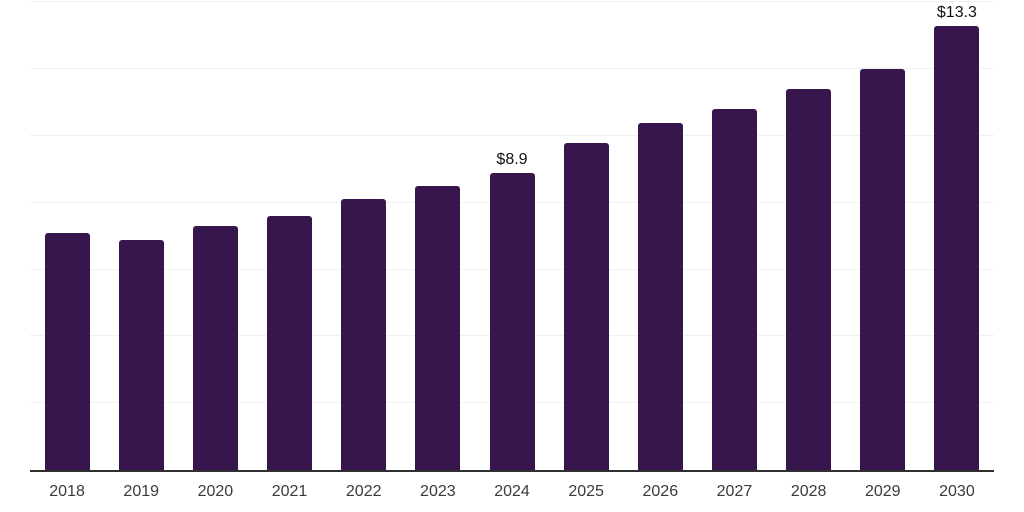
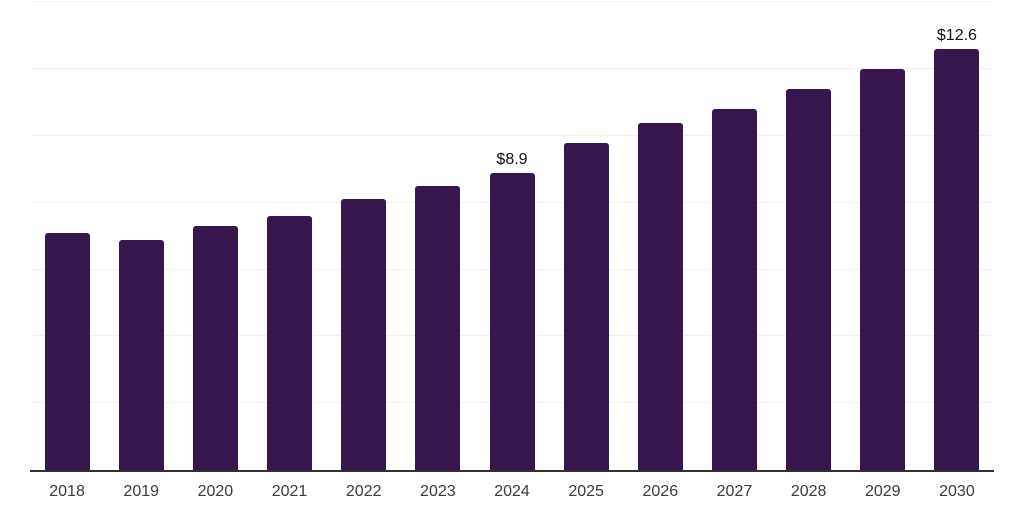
2030: $13.3 -> $12.6
